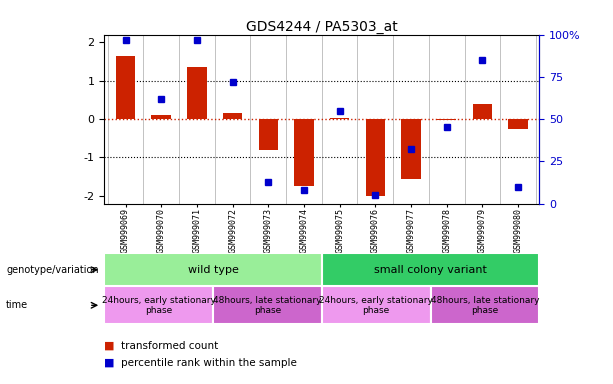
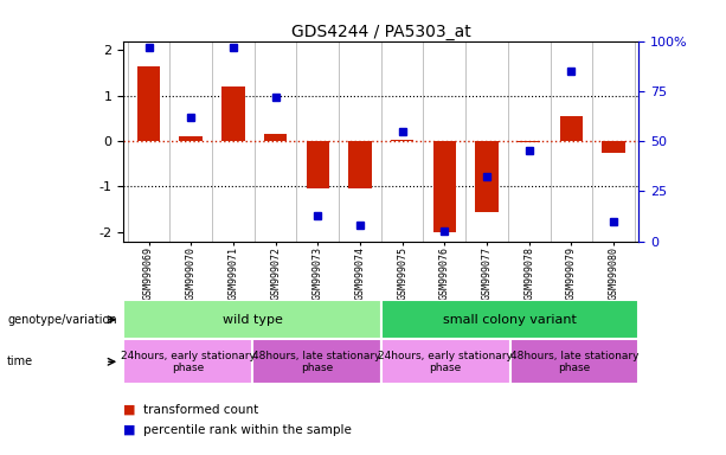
GSM999071: 1.35 -> 1.20
GSM999073: -0.80 -> -1.05
GSM999074: -1.75 -> -1.05
GSM999079: 0.40 -> 0.55
